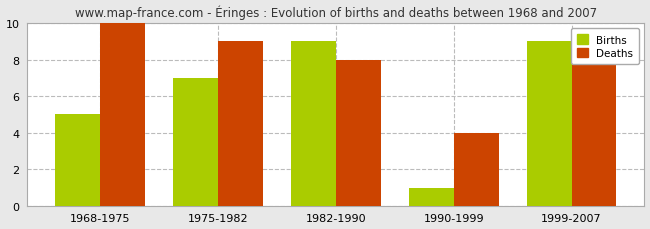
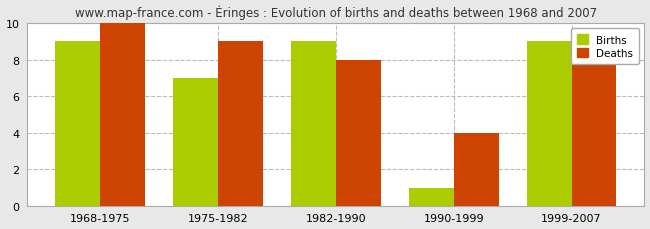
Births/1968-1975: 5 -> 9
